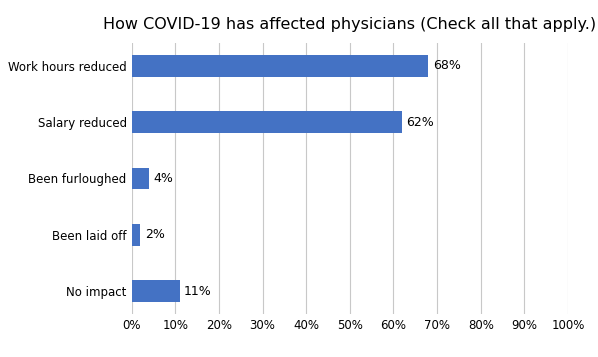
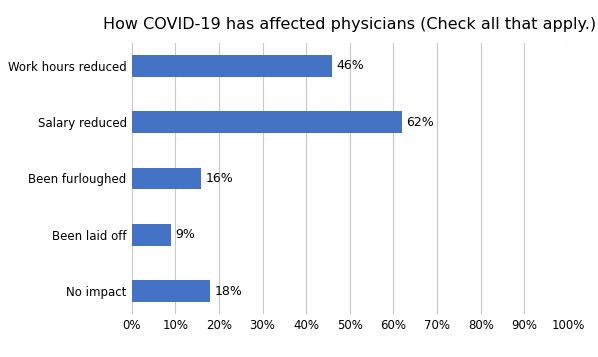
Work hours reduced: 68% -> 46%
Been furloughed: 4% -> 16%
Been laid off: 2% -> 9%
No impact: 11% -> 18%
